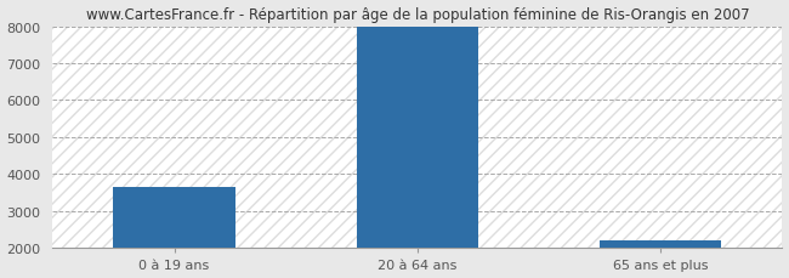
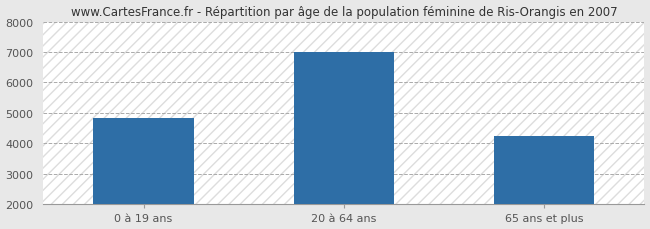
0 à 19 ans: 3650 -> 4850
20 à 64 ans: 8000 -> 7000
65 ans et plus: 2200 -> 4250
